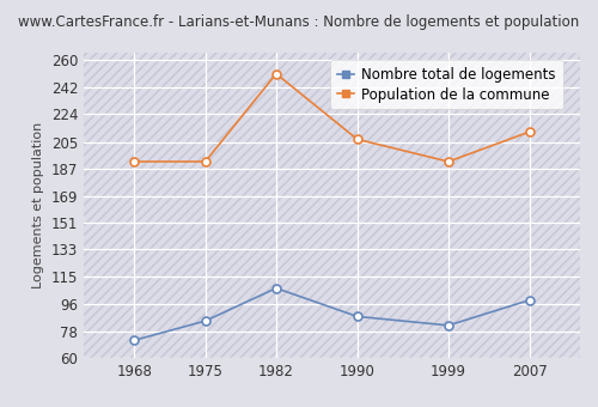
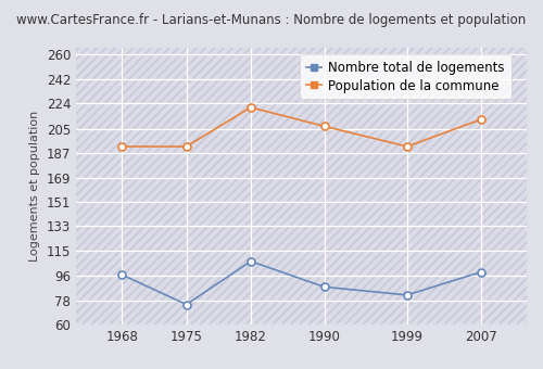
Nombre total de logements/1968: 72 -> 97
Nombre total de logements/1975: 85 -> 75
Population de la commune/1982: 251 -> 221
